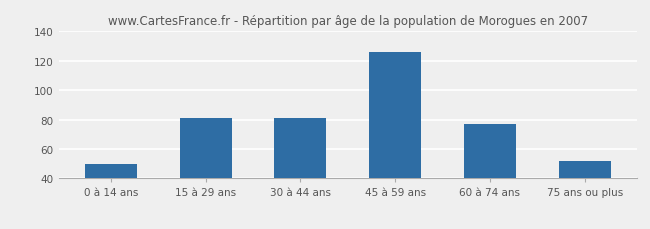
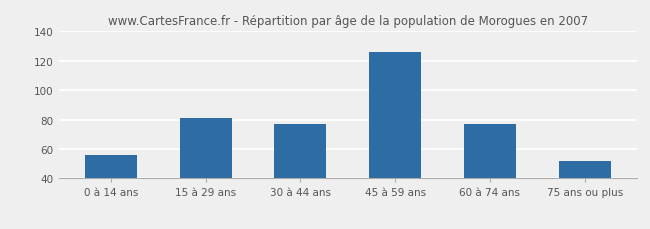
0 à 14 ans: 50 -> 56
30 à 44 ans: 81 -> 77
